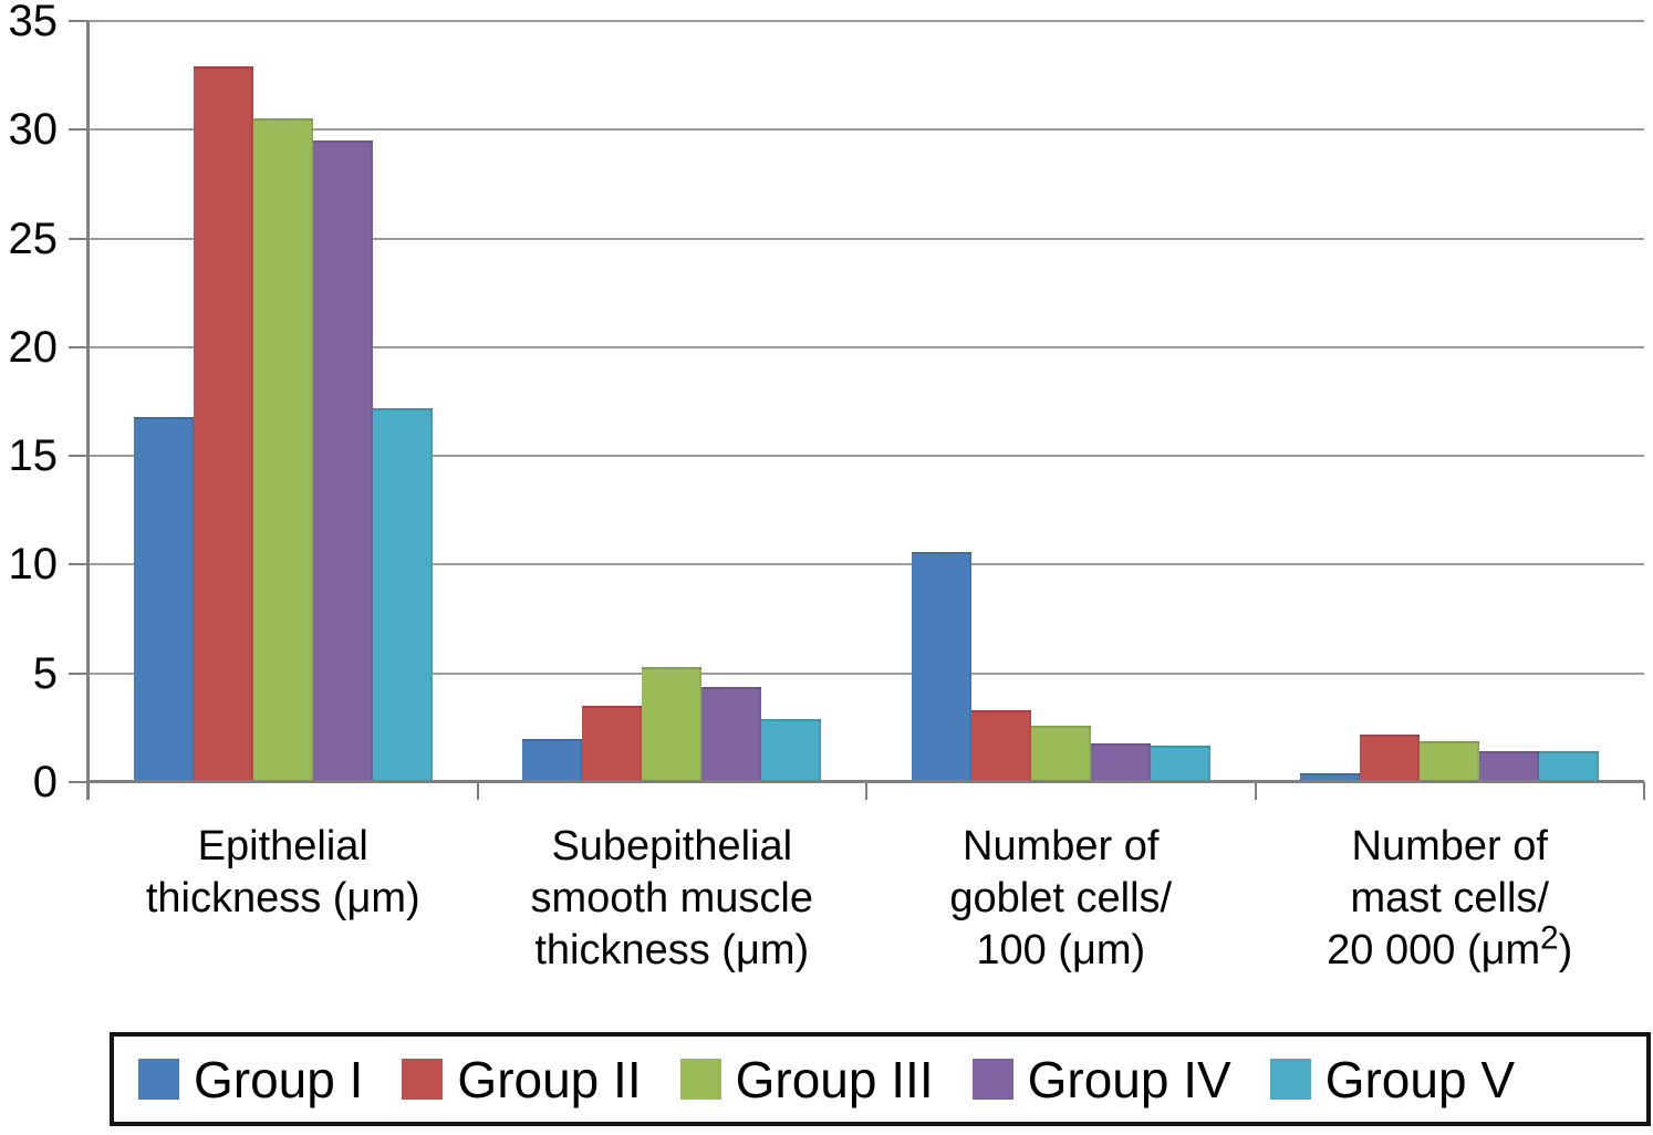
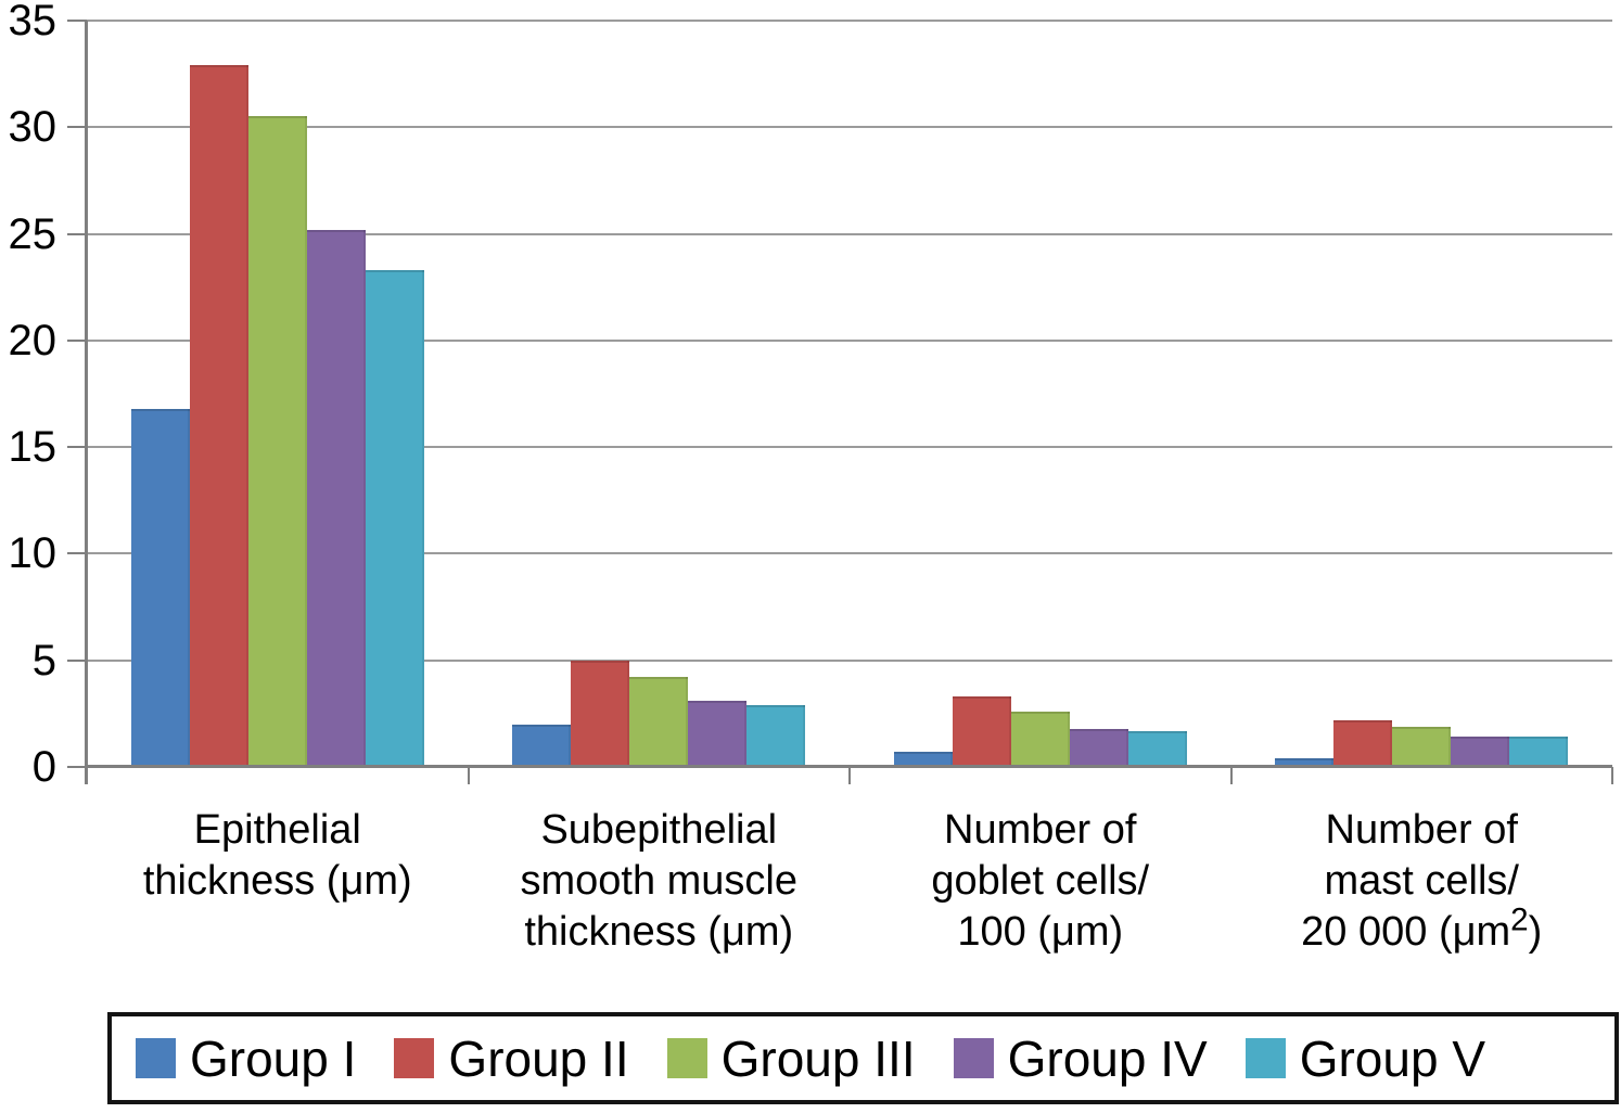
Group IV/Epithelial thickness (μm): 29.5 -> 25.2
Group V/Epithelial thickness (μm): 17.2 -> 23.3
Group II/Subepithelial smooth muscle thickness (μm): 3.5 -> 5.0
Group III/Subepithelial smooth muscle thickness (μm): 5.3 -> 4.2
Group IV/Subepithelial smooth muscle thickness (μm): 4.4 -> 3.1
Group I/Number of goblet cells/ 100 (μm): 10.6 -> 0.7
